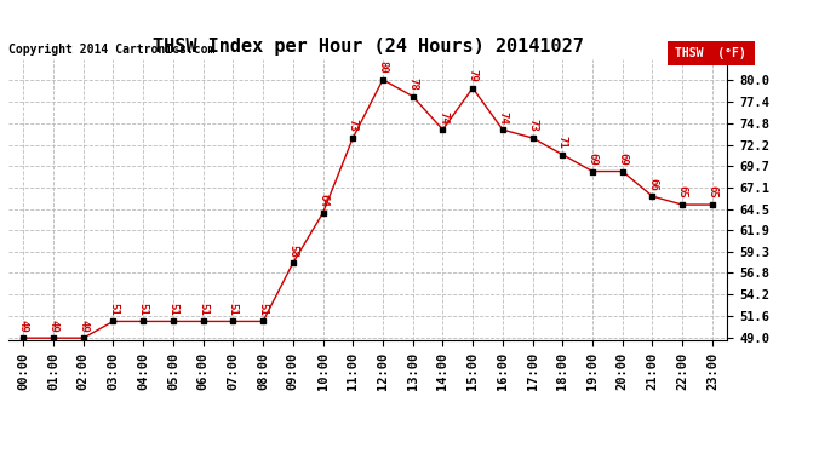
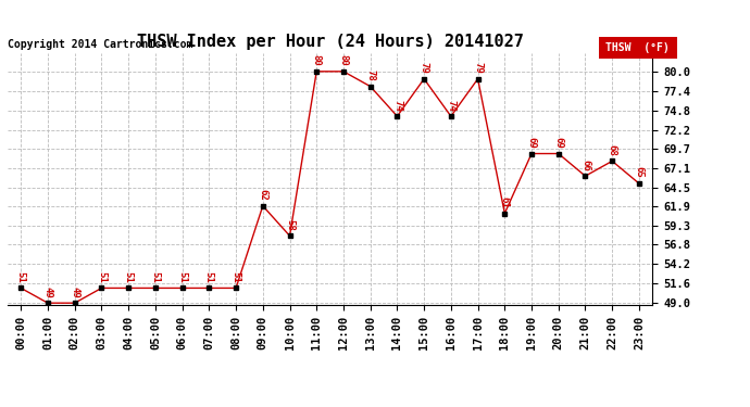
00:00: 49 -> 51
09:00: 58 -> 62
10:00: 64 -> 58
11:00: 73 -> 80
17:00: 73 -> 79
18:00: 71 -> 61
22:00: 65 -> 68
